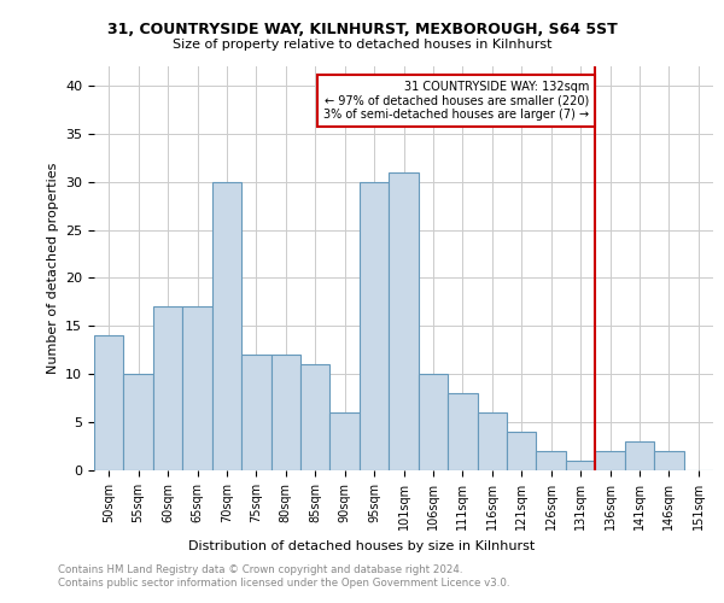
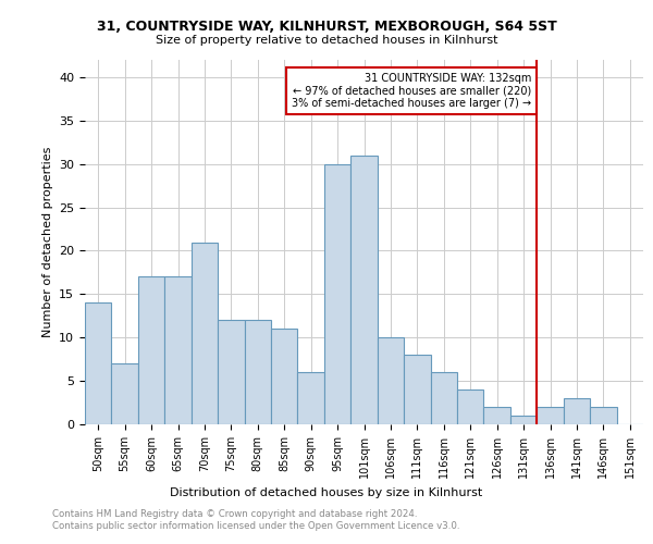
55sqm: 10 -> 7
70sqm: 30 -> 21
